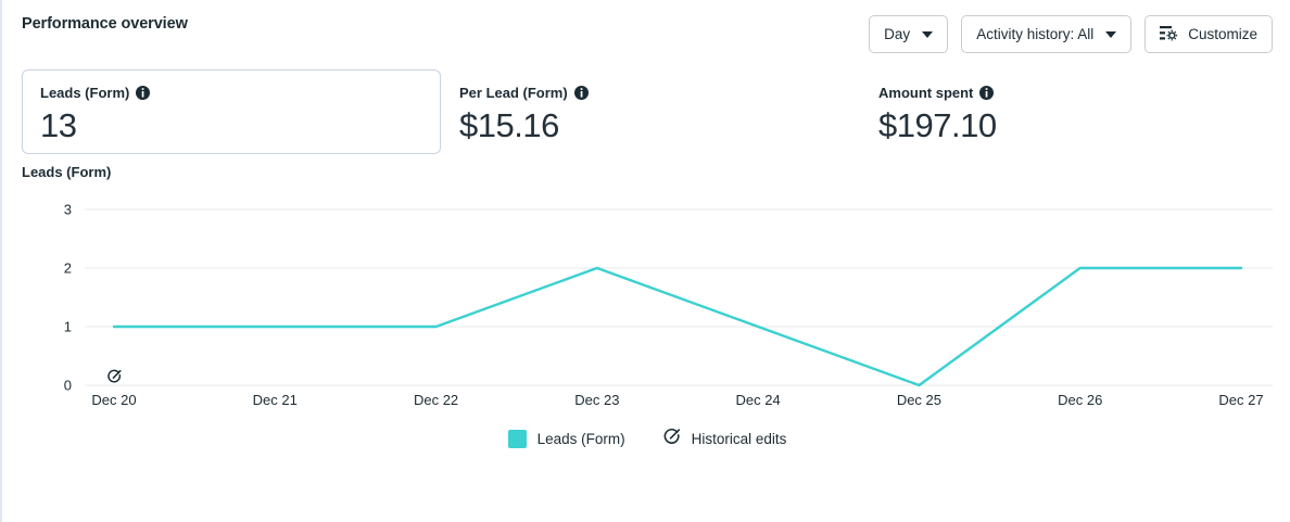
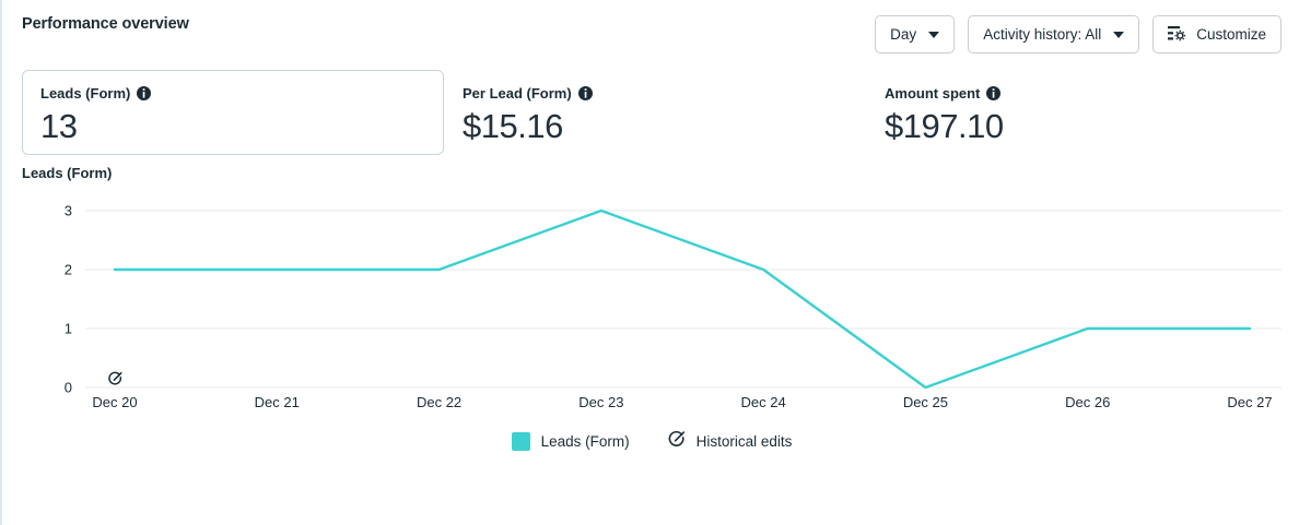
Dec 20: 1 -> 2
Dec 21: 1 -> 2
Dec 22: 1 -> 2
Dec 23: 2 -> 3
Dec 24: 1 -> 2
Dec 26: 2 -> 1
Dec 27: 2 -> 1
